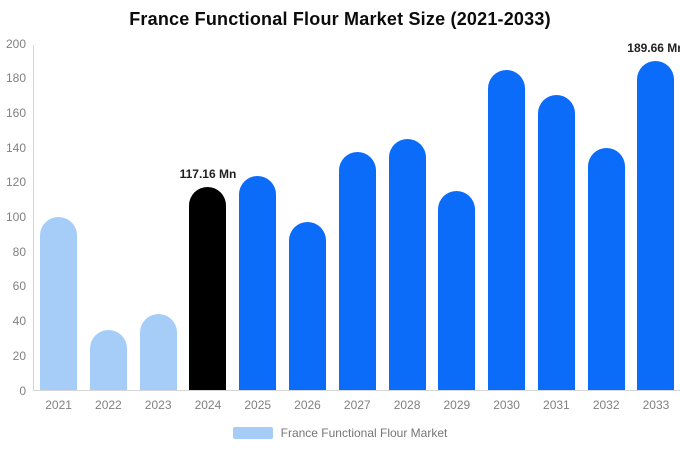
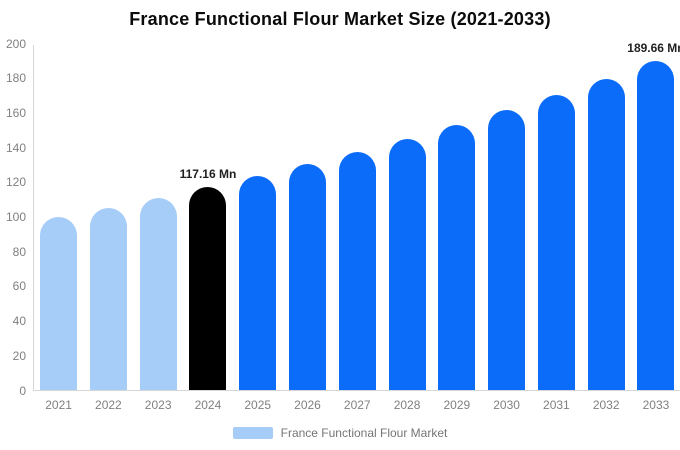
2022: 35 -> 105
2023: 44 -> 111
2026: 97 -> 130
2029: 115 -> 153
2030: 185 -> 162
2032: 140 -> 180
